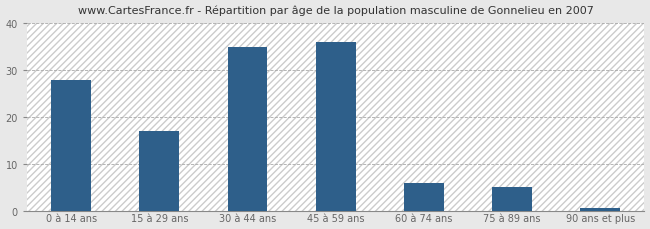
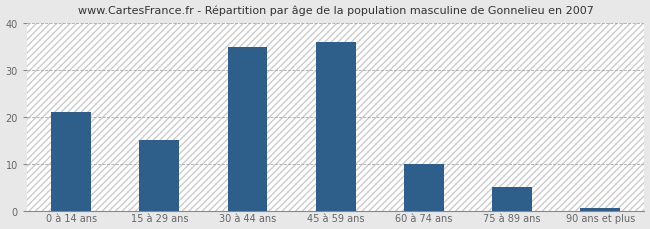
0 à 14 ans: 28.0 -> 21.0
15 à 29 ans: 17.0 -> 15.0
60 à 74 ans: 6.0 -> 10.0
